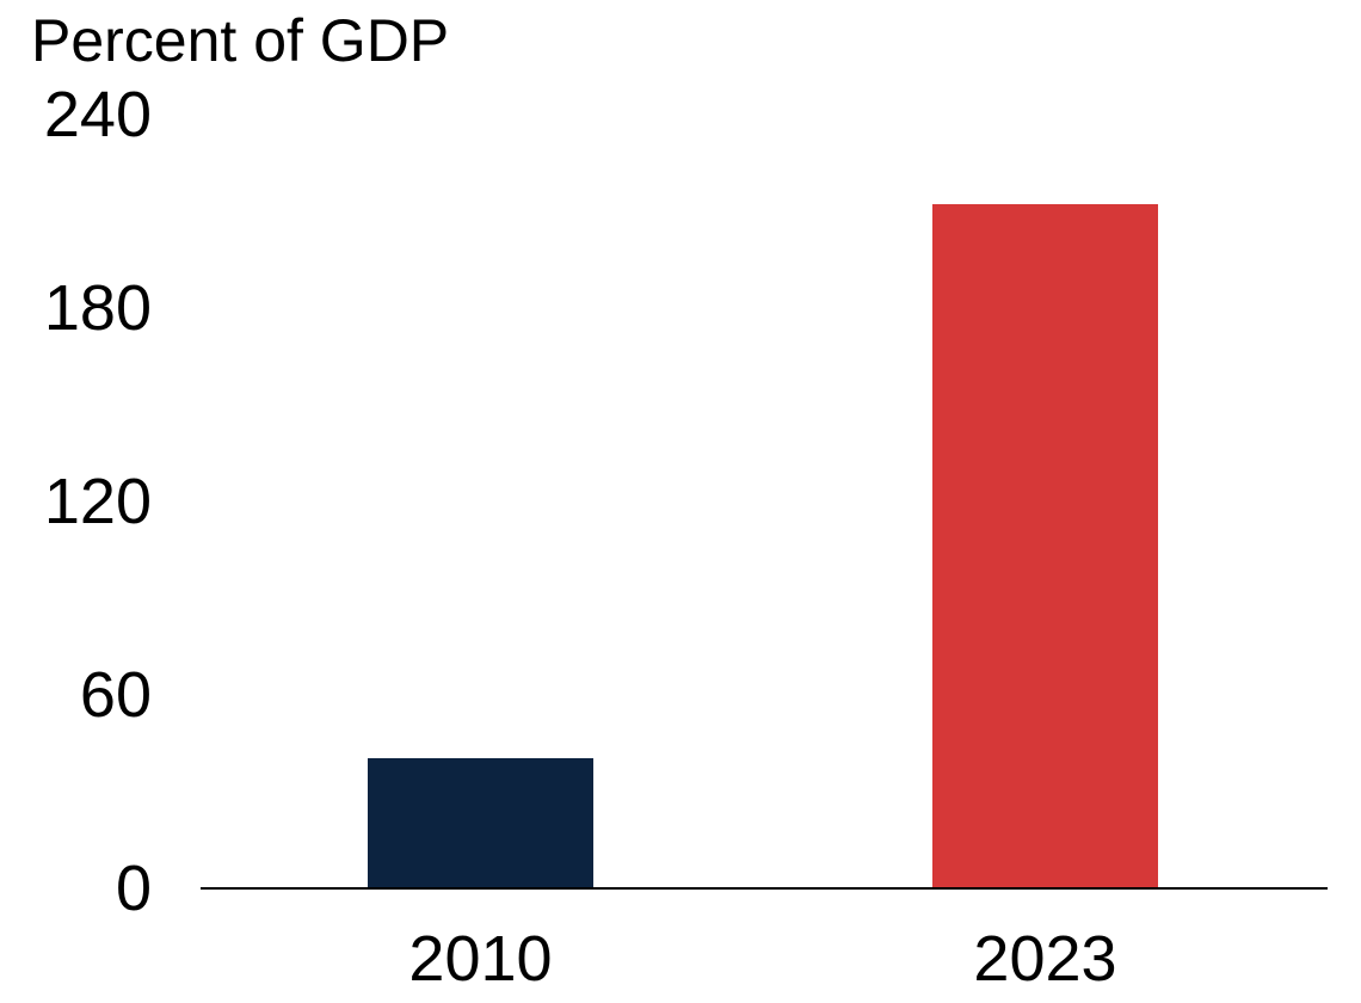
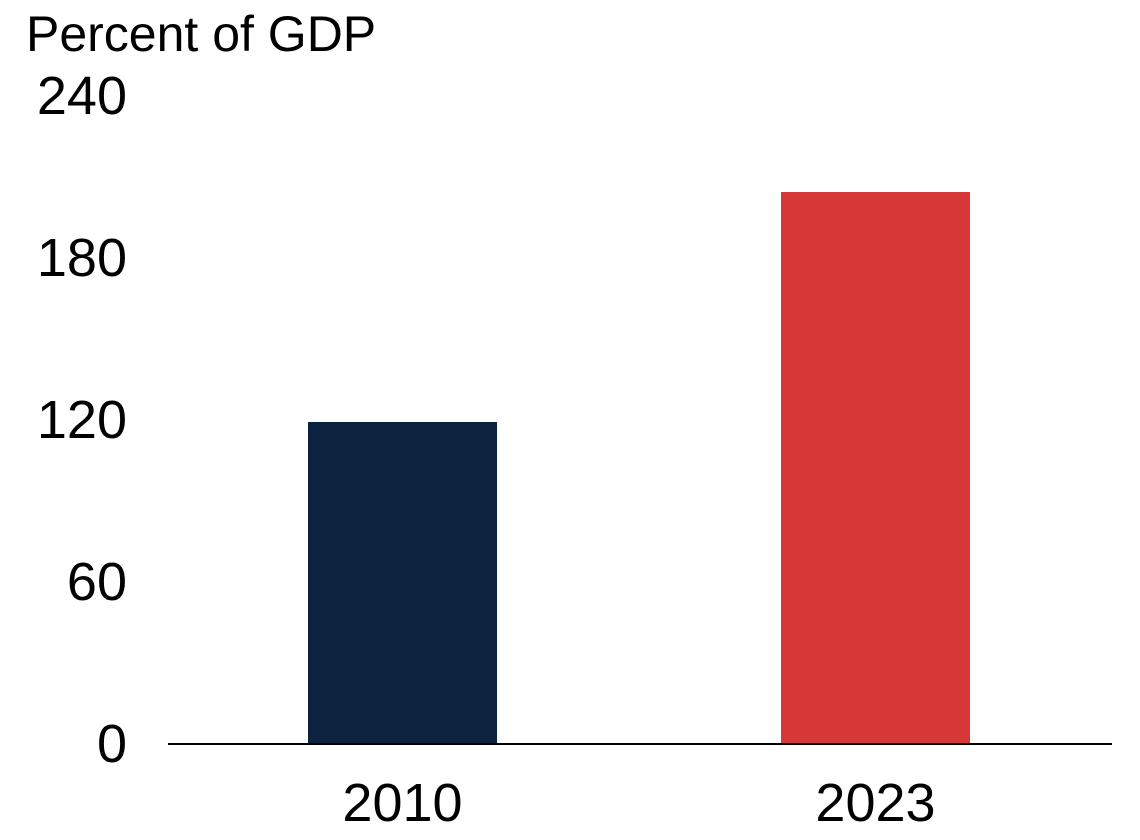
2010: 40 -> 119
2023: 212 -> 204
